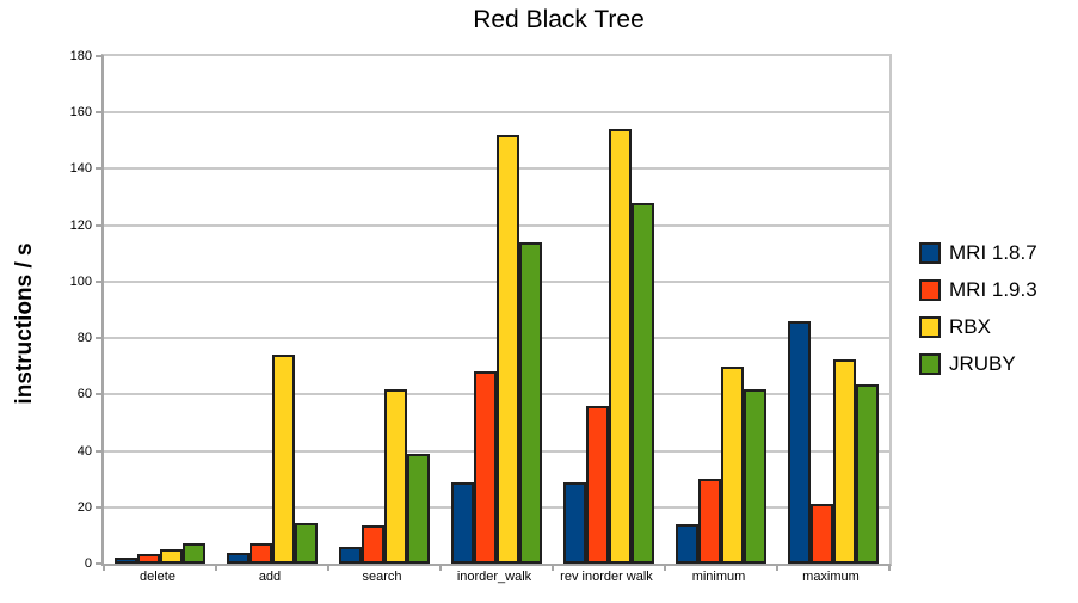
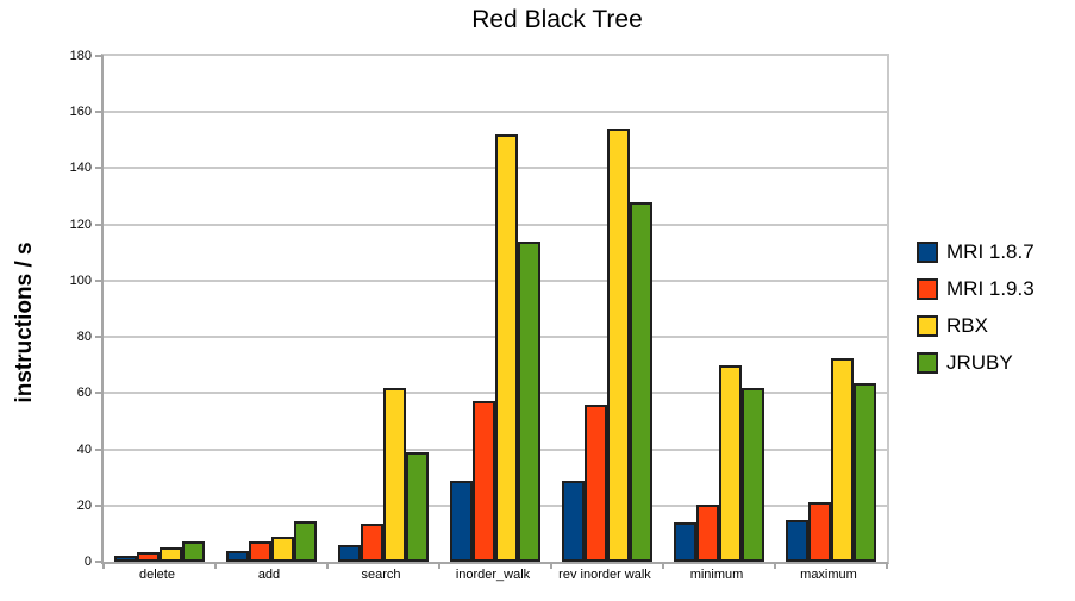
RBX/add: 74 -> 9
MRI 1.9.3/inorder_walk: 68 -> 57
MRI 1.9.3/minimum: 30 -> 20
MRI 1.8.7/maximum: 86 -> 15
